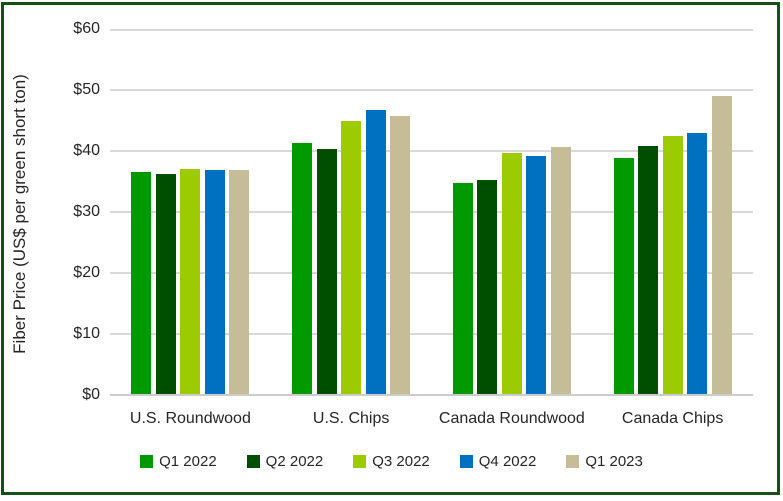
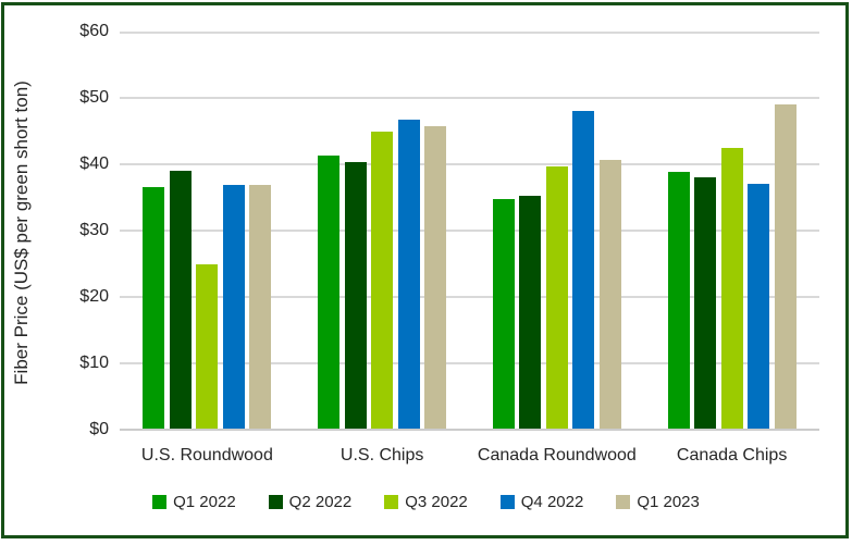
Q2 2022/U.S. Roundwood: $36 -> $39
Q3 2022/U.S. Roundwood: $37 -> $25
Q4 2022/Canada Roundwood: $39 -> $48
Q2 2022/Canada Chips: $41 -> $38
Q4 2022/Canada Chips: $43 -> $37
